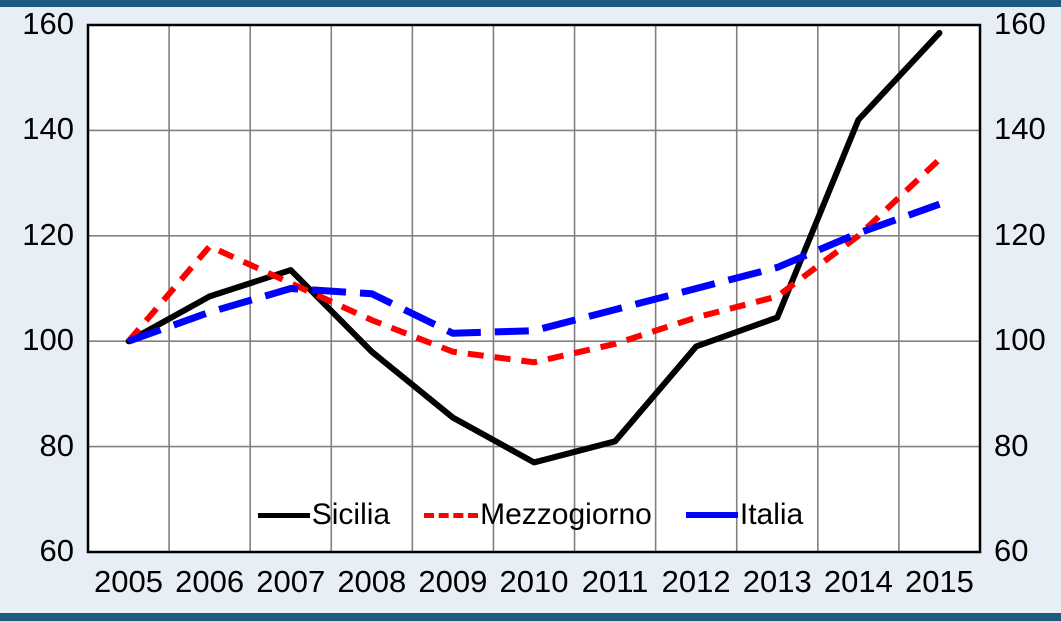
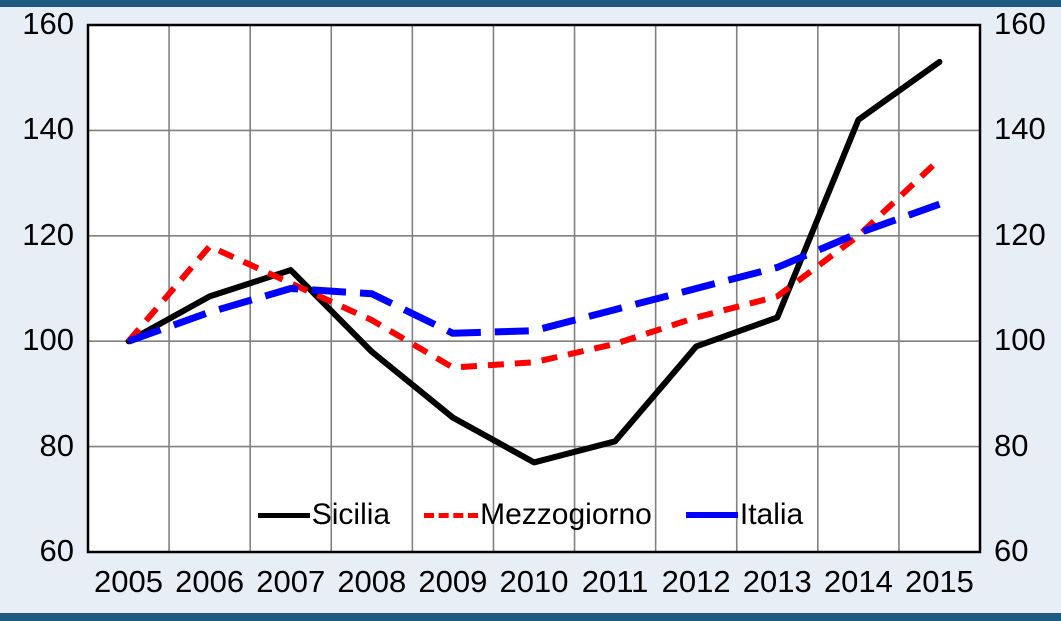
Mezzogiorno/2009: 98 -> 95
Sicilia/2015: 158 -> 153
